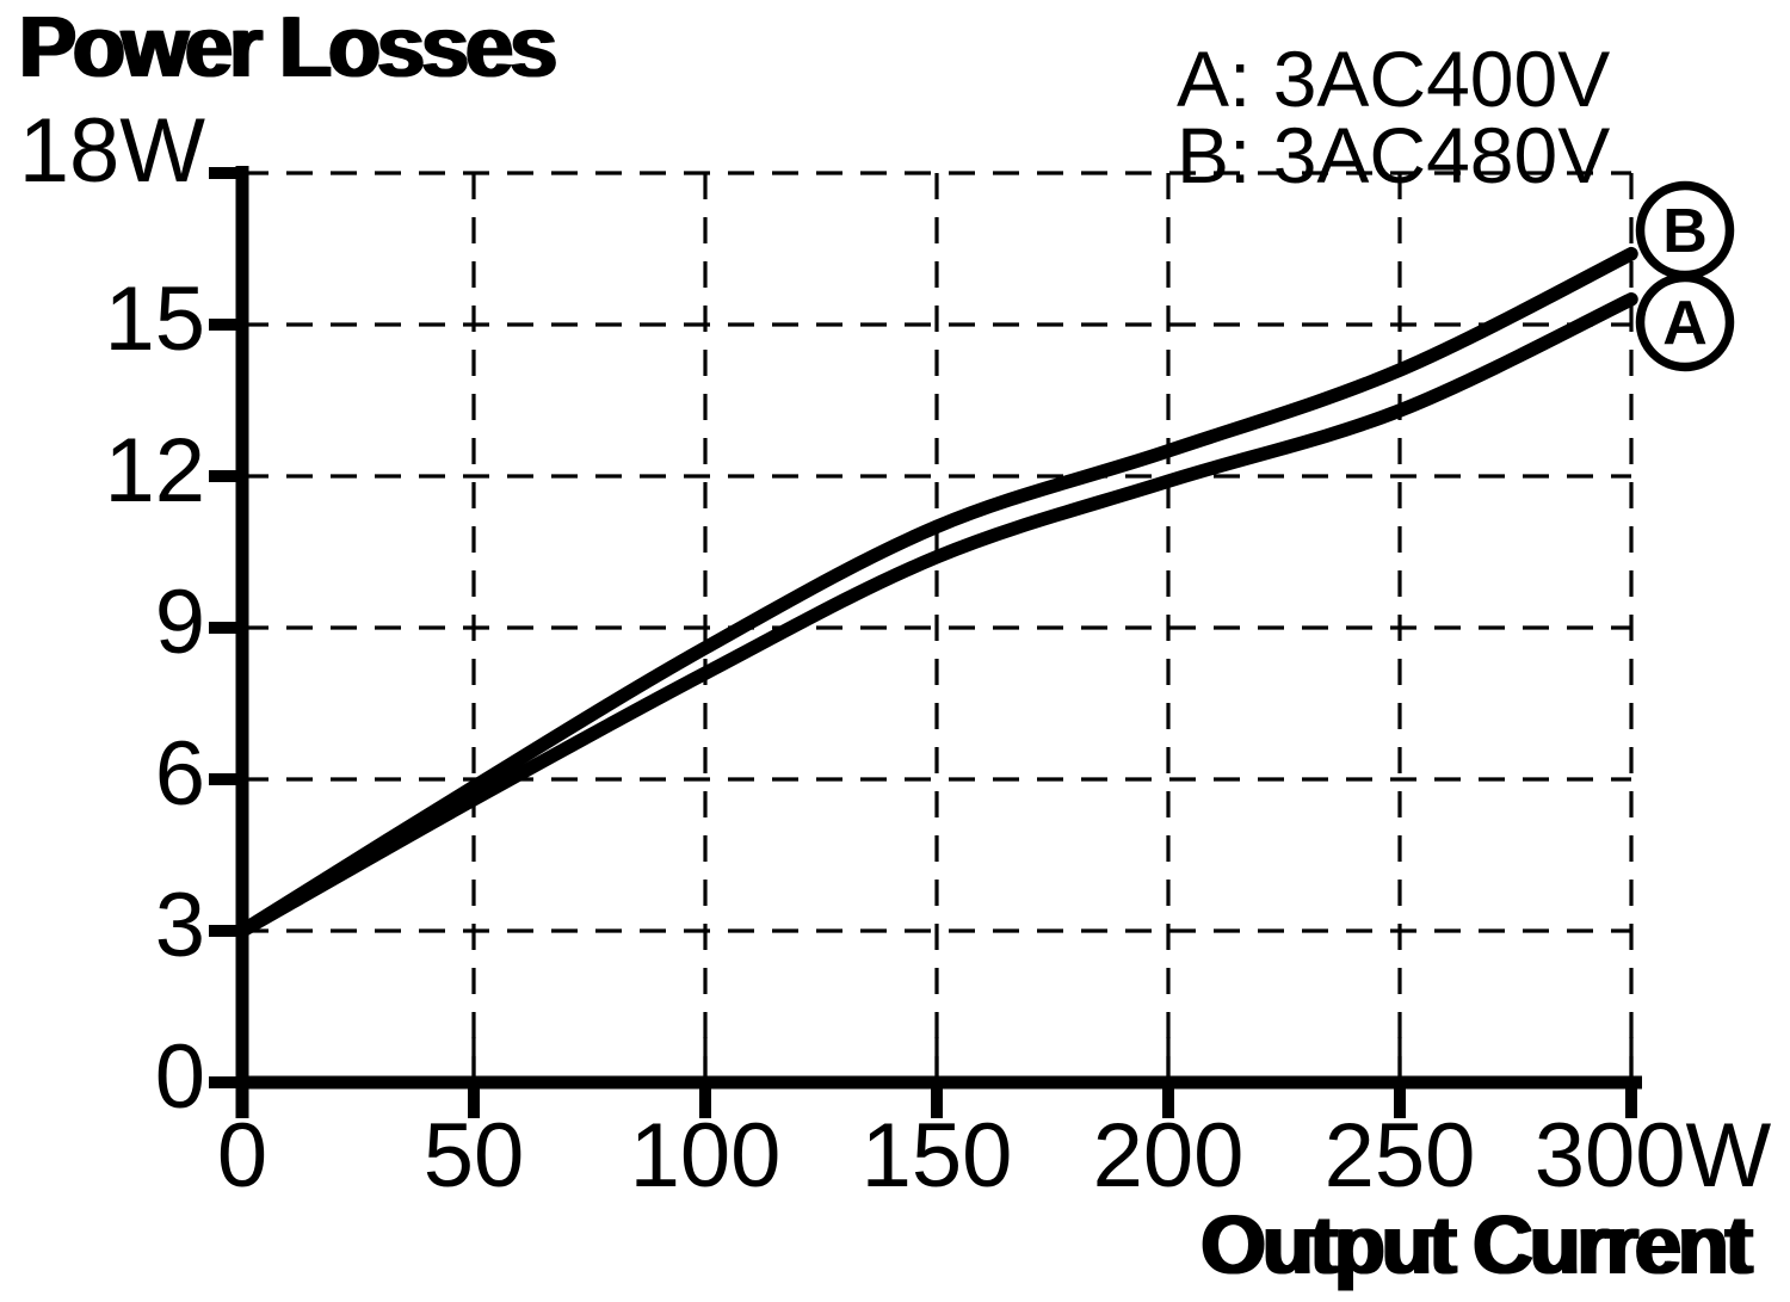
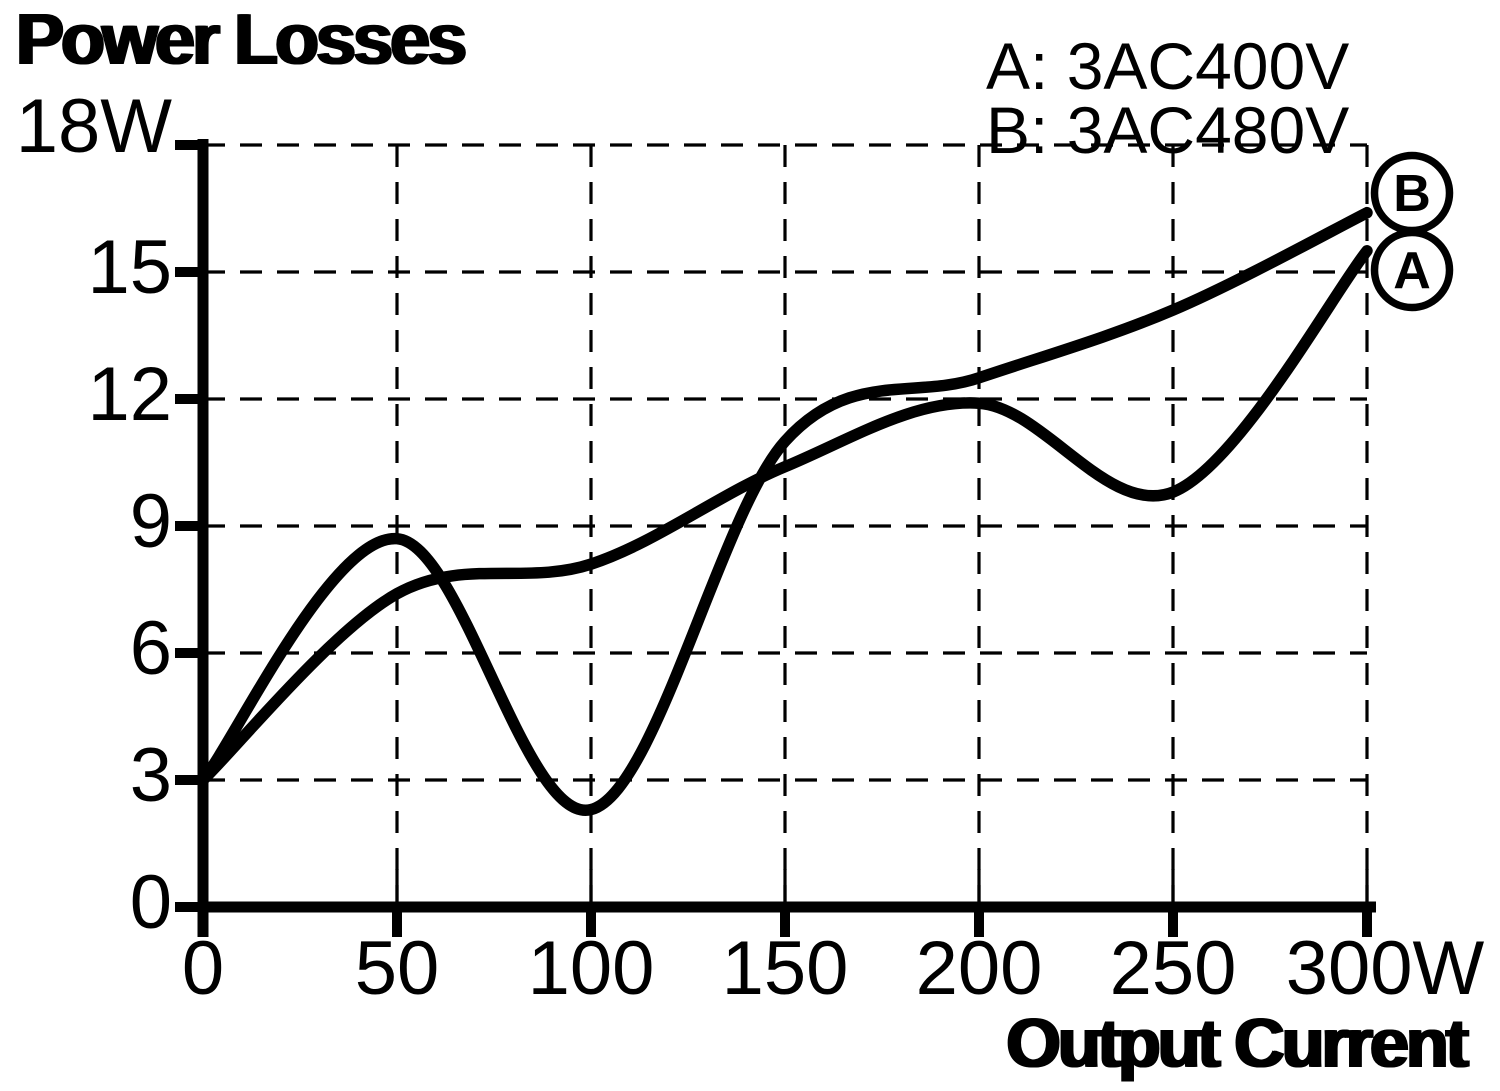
A: 3AC400V/50: 5.6 -> 7.4
B: 3AC480V/50: 5.8 -> 8.7
B: 3AC480V/100: 8.6 -> 2.3
A: 3AC400V/250: 13.3 -> 9.8
